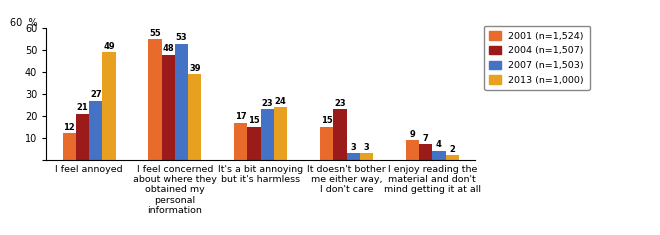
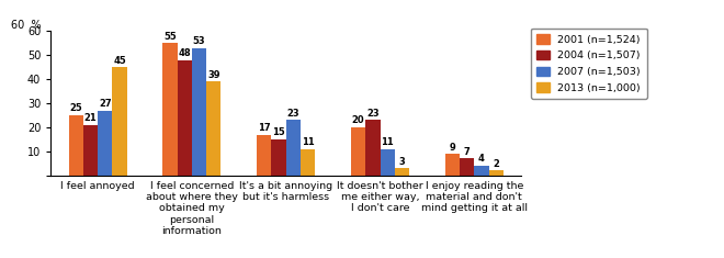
2001 (n=1,524)/I feel annoyed: 12 -> 25
2013 (n=1,000)/I feel annoyed: 49 -> 45
2013 (n=1,000)/It's a bit annoying but it's harmless: 24 -> 11
2001 (n=1,524)/It doesn't bother me either way, I don't care: 15 -> 20
2007 (n=1,503)/It doesn't bother me either way, I don't care: 3 -> 11
